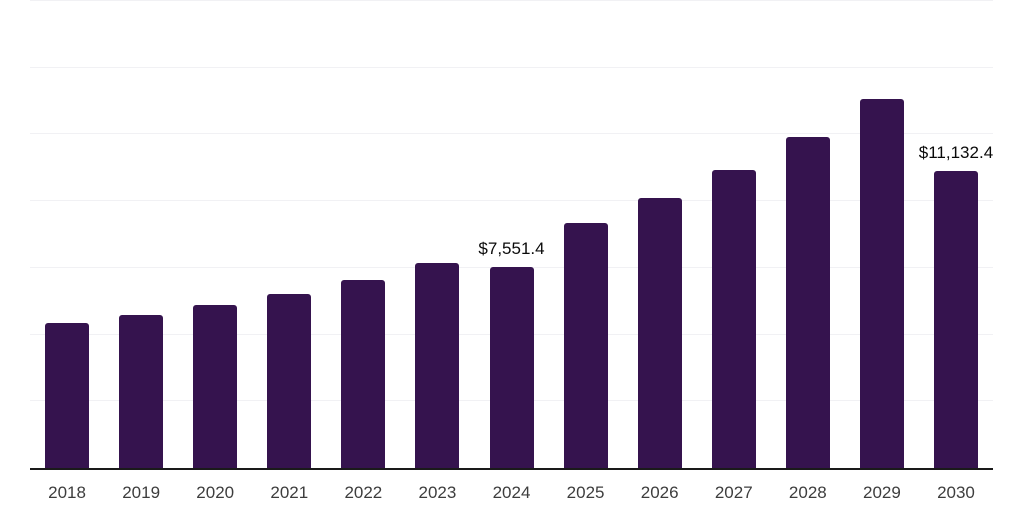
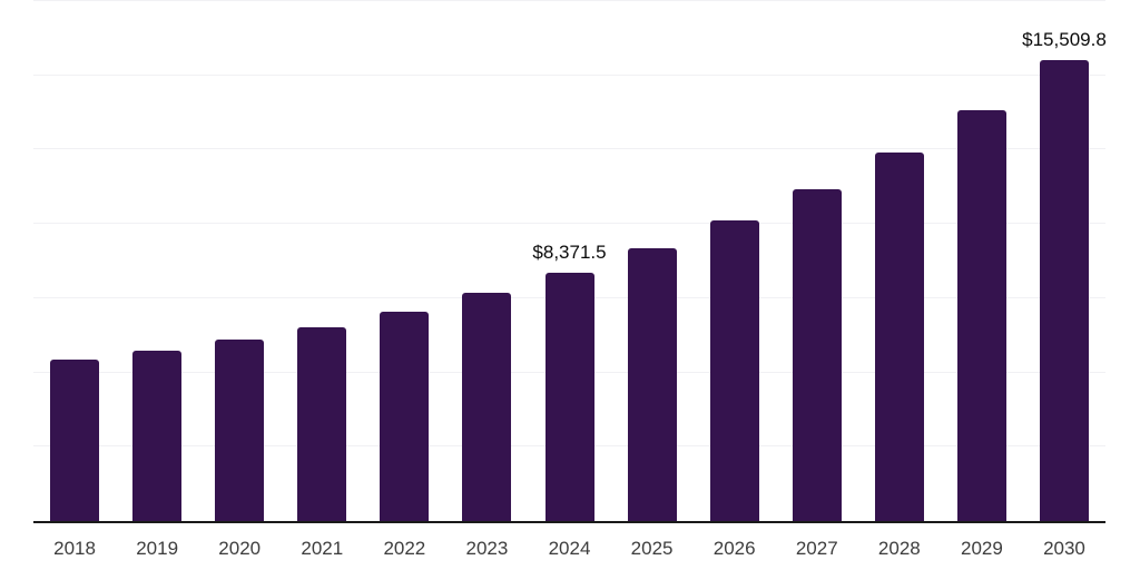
2024: $7,551.4 -> $8,371.5
2030: $11,132.4 -> $15,509.8
